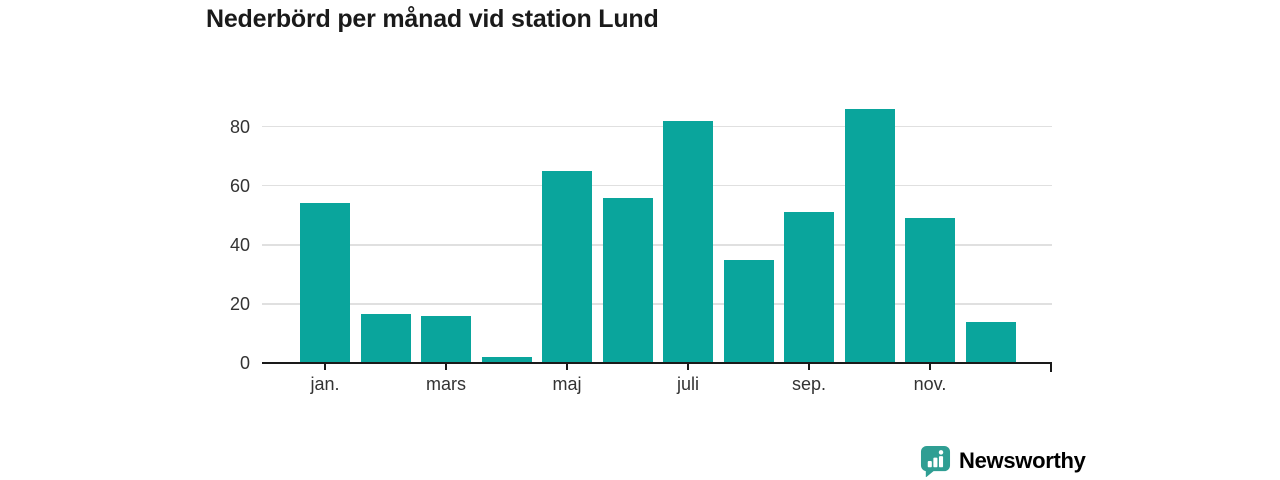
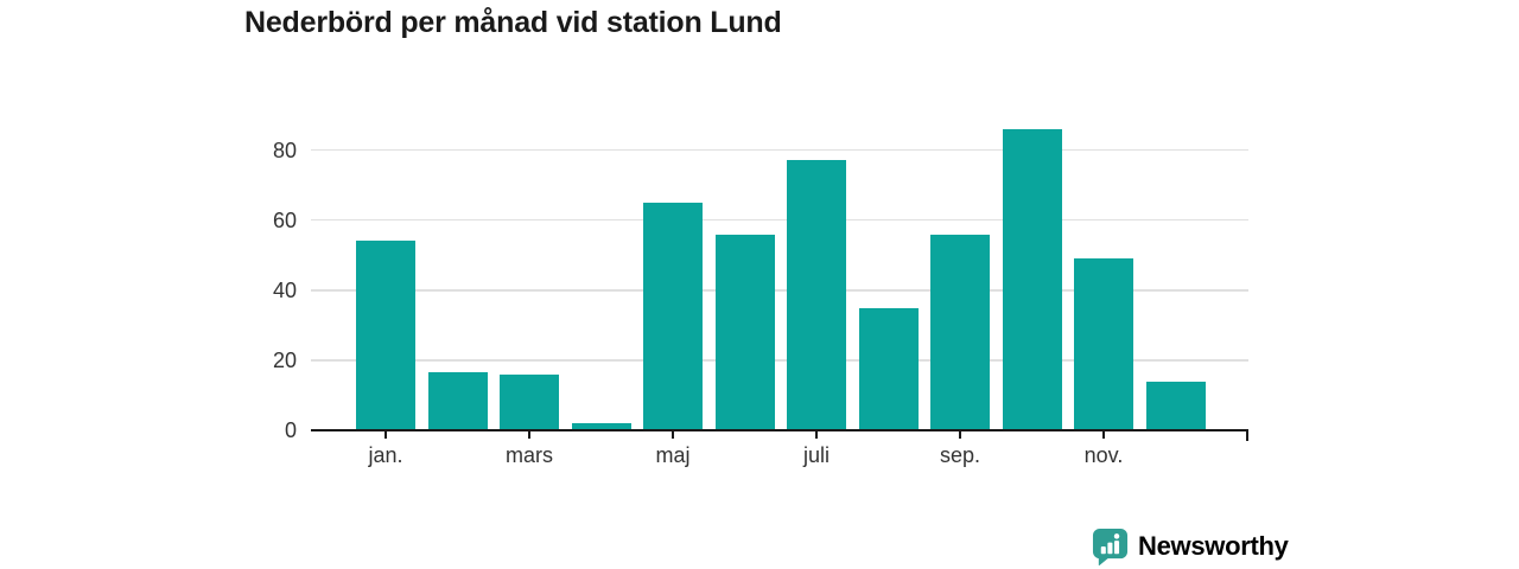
juli: 82 -> 77
sep.: 51 -> 56
